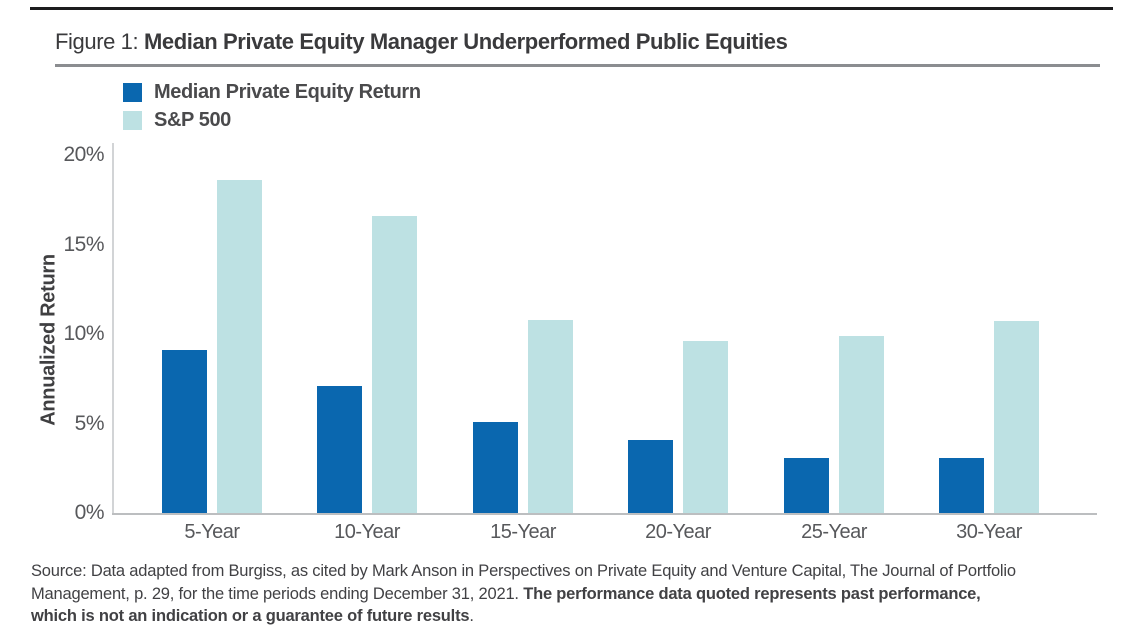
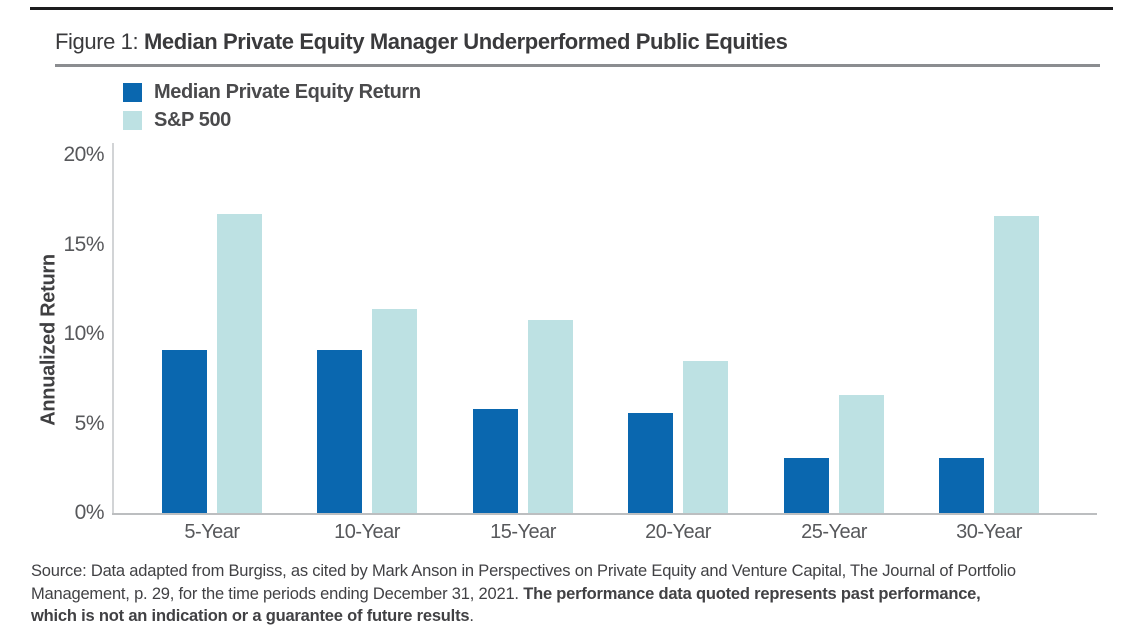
S&P 500/5-Year: 18.6% -> 16.7%
Median Private Equity Return/10-Year: 7.1% -> 9.1%
S&P 500/10-Year: 16.6% -> 11.4%
Median Private Equity Return/15-Year: 5.1% -> 5.8%
Median Private Equity Return/20-Year: 4.1% -> 5.6%
S&P 500/20-Year: 9.6% -> 8.5%
S&P 500/25-Year: 9.9% -> 6.6%
S&P 500/30-Year: 10.7% -> 16.6%
